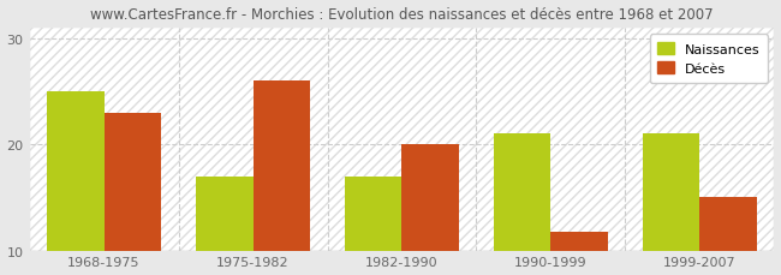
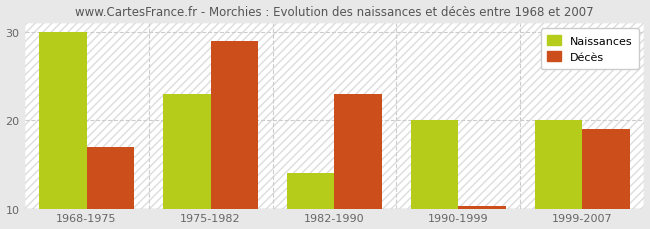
Naissances/1968-1975: 25 -> 30
Décès/1968-1975: 23.0 -> 17.0
Naissances/1975-1982: 17 -> 23
Décès/1975-1982: 26.0 -> 29.0
Naissances/1982-1990: 17 -> 14
Décès/1982-1990: 20.0 -> 23.0
Naissances/1990-1999: 21 -> 20
Décès/1990-1999: 11.8 -> 10.3
Naissances/1999-2007: 21 -> 20
Décès/1999-2007: 15.0 -> 19.0
